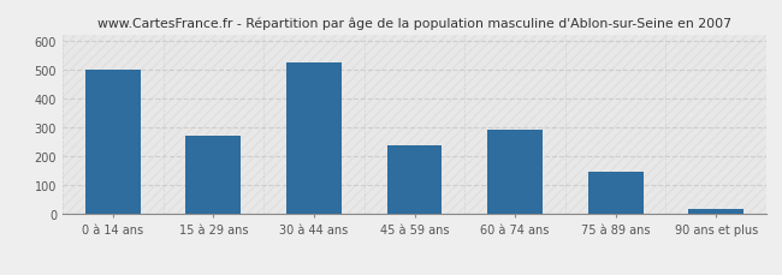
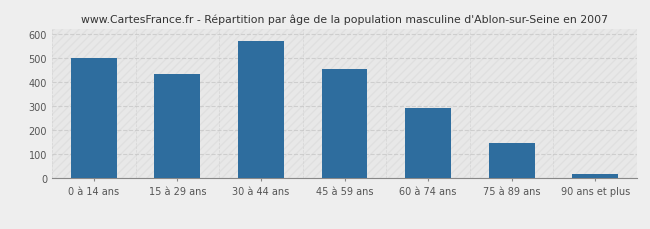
15 à 29 ans: 270 -> 435
30 à 44 ans: 525 -> 570
45 à 59 ans: 240 -> 455
